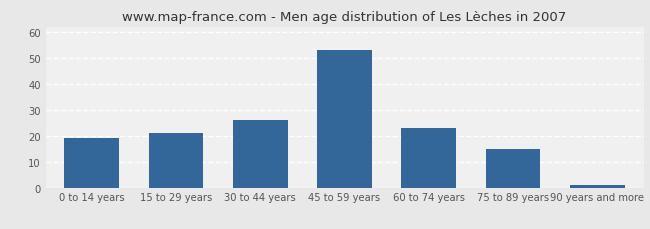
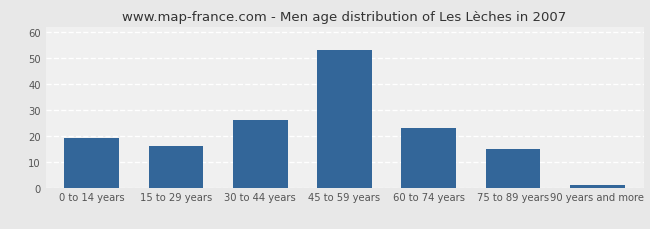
15 to 29 years: 21 -> 16
